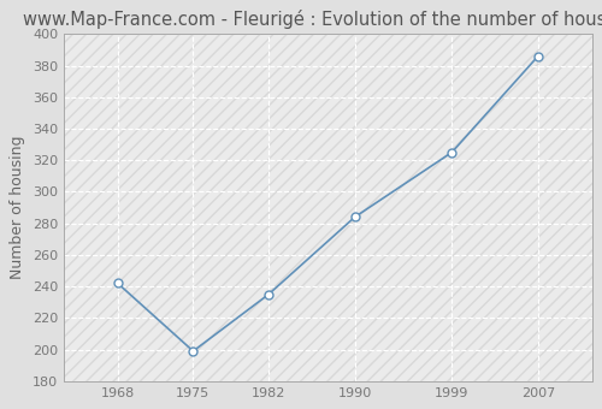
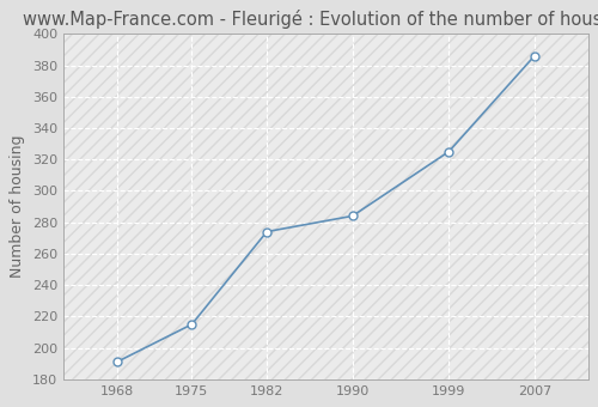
1968: 242 -> 191
1975: 199 -> 215
1982: 235 -> 274
